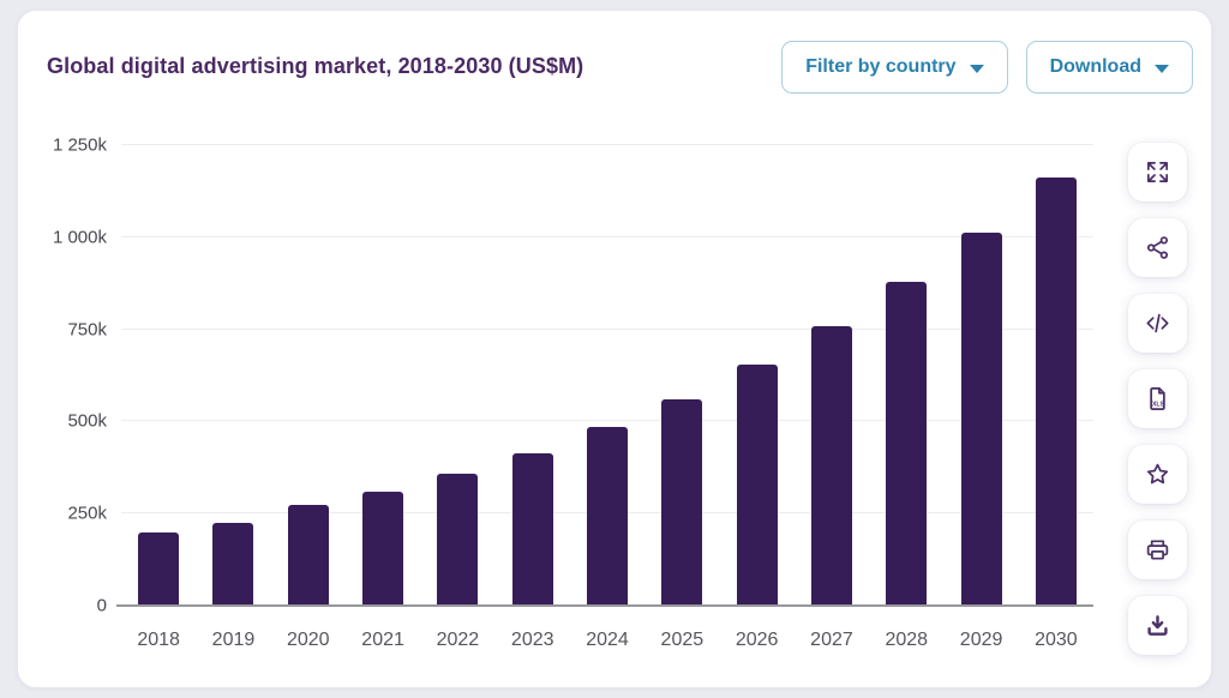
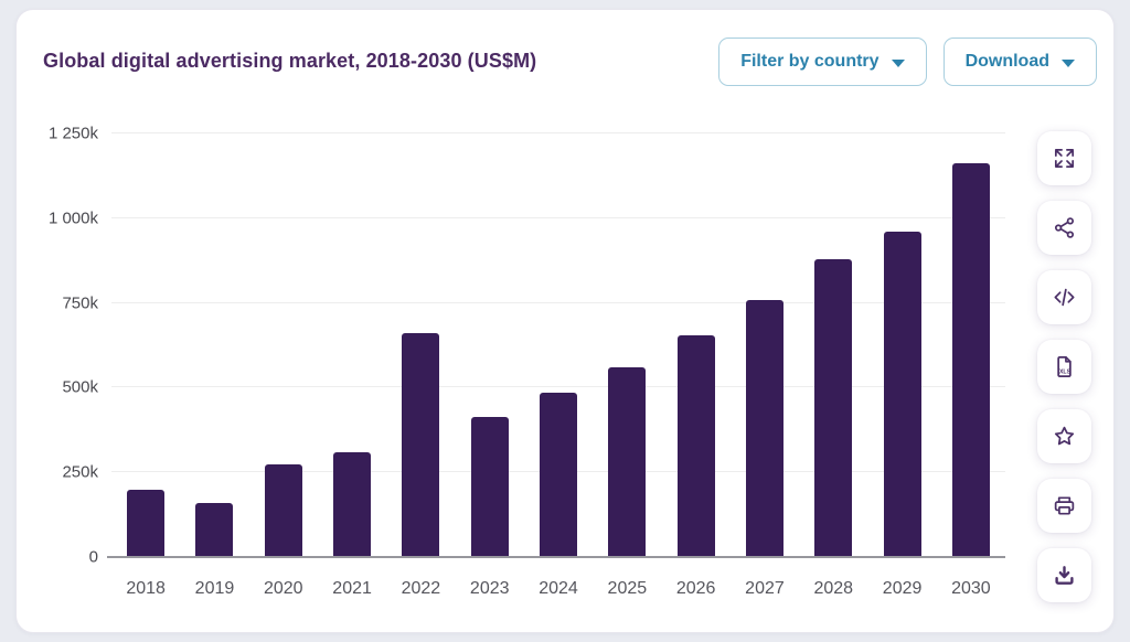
2019: 220k -> 160k
2022: 360k -> 660k
2029: 1010k -> 960k
